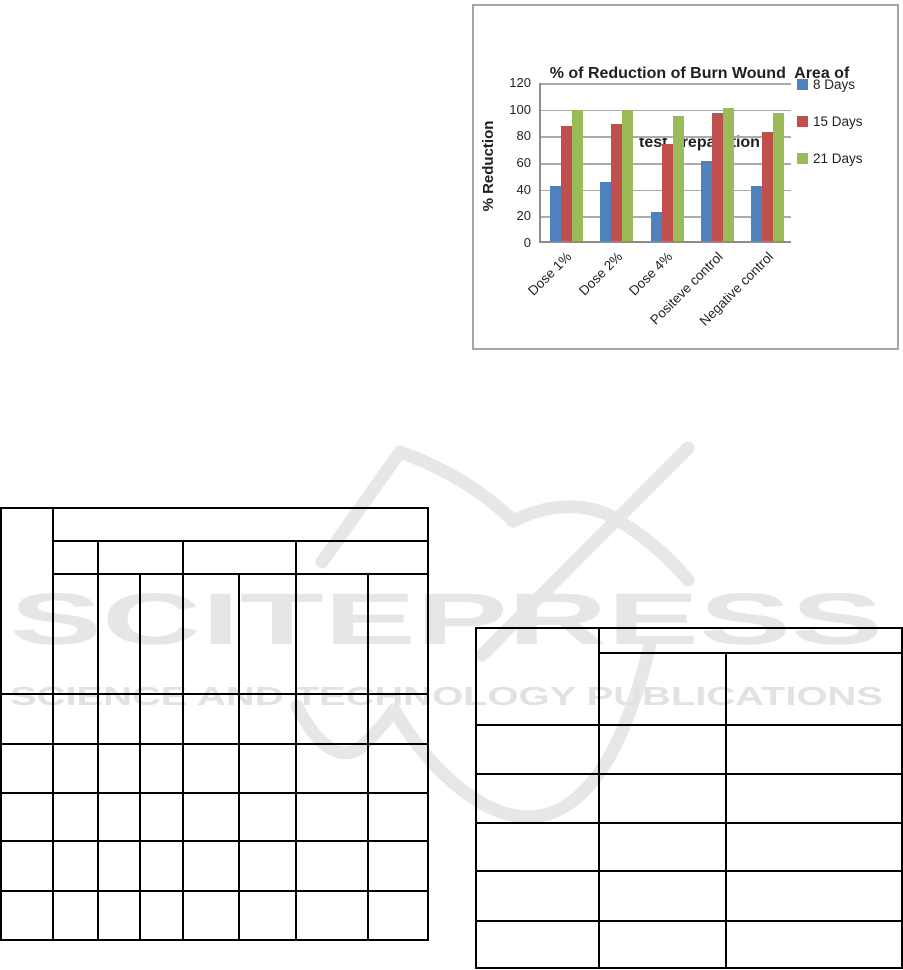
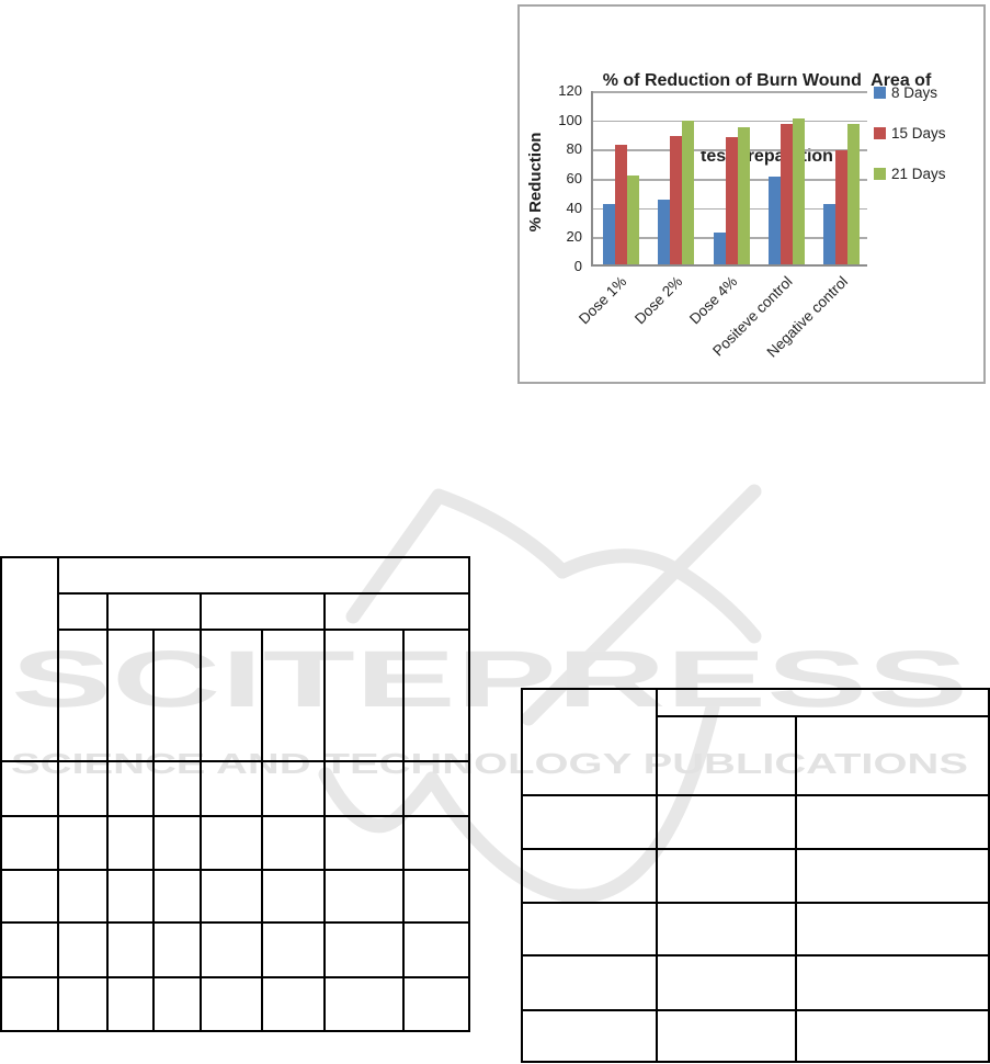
15 Days/Dose 1%: 86 -> 82
21 Days/Dose 1%: 98 -> 61
15 Days/Dose 4%: 73 -> 87
15 Days/Negative control: 82 -> 78
